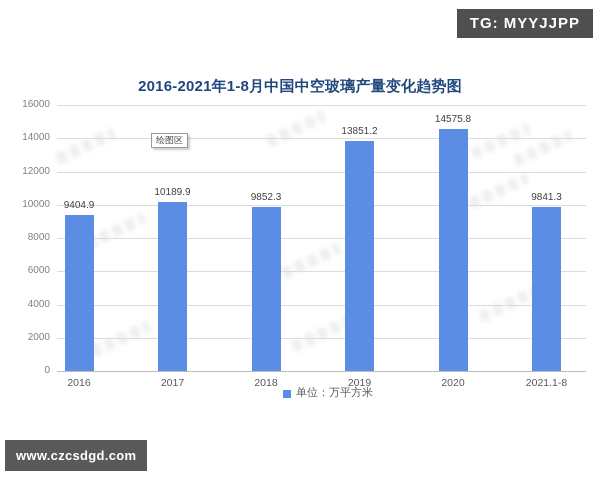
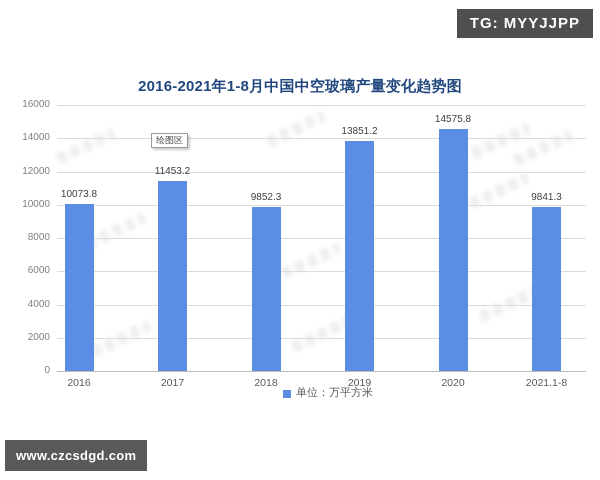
2016: 9404.9 -> 10073.8
2017: 10189.9 -> 11453.2
